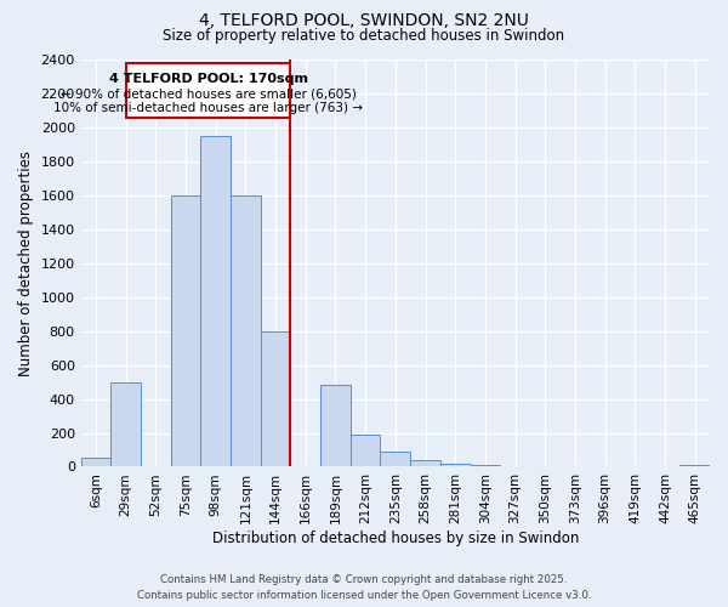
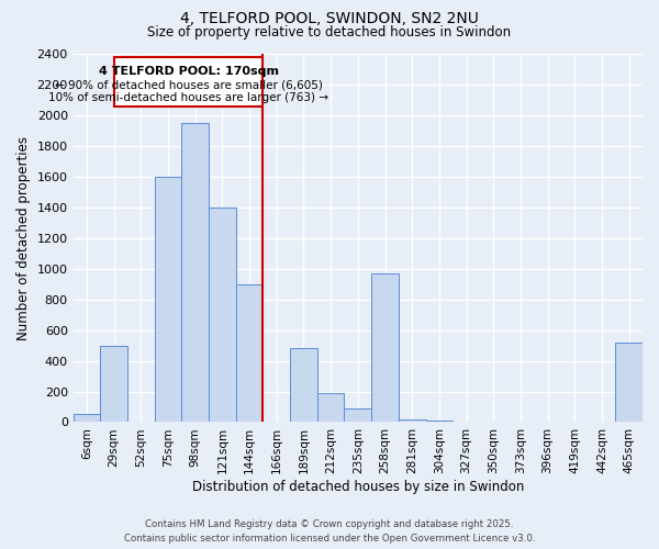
121sqm: 1600 -> 1400
144sqm: 800 -> 900
258sqm: 40 -> 970
465sqm: 10 -> 520
